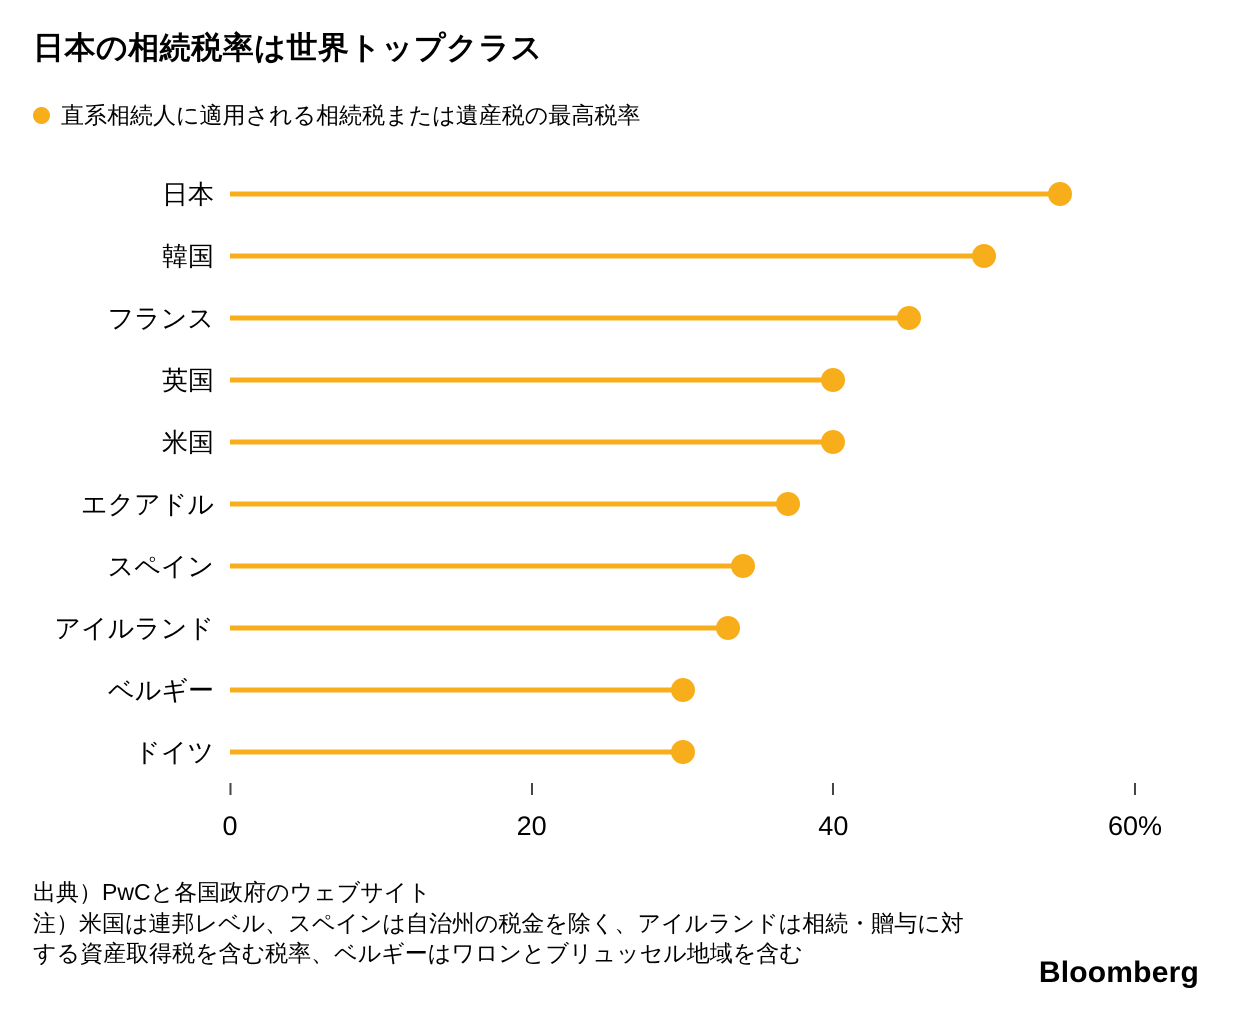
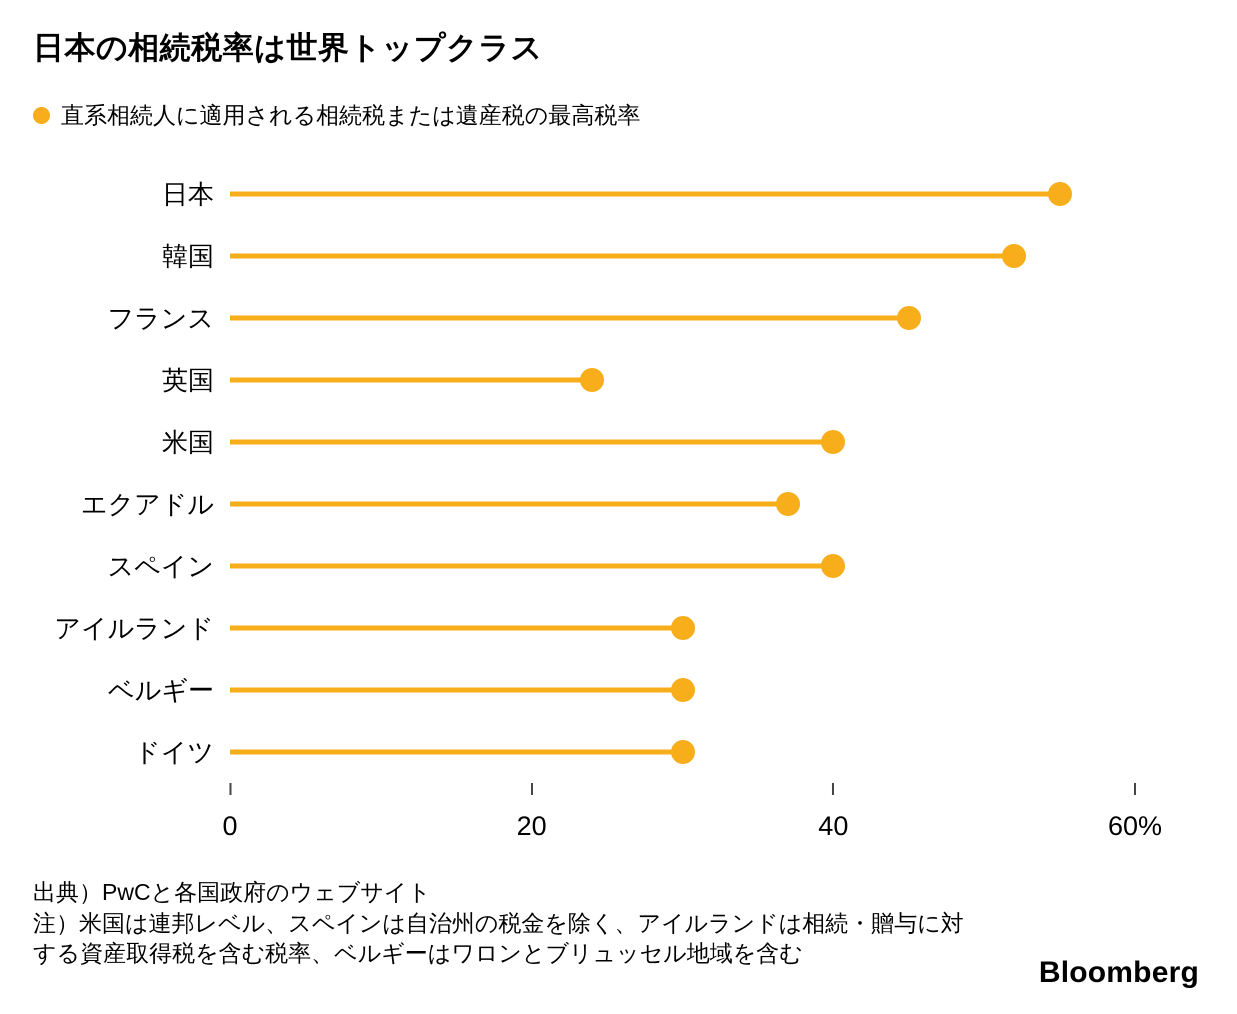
韓国: 50% -> 52%
英国: 40% -> 24%
スペイン: 34% -> 40%
アイルランド: 33% -> 30%
